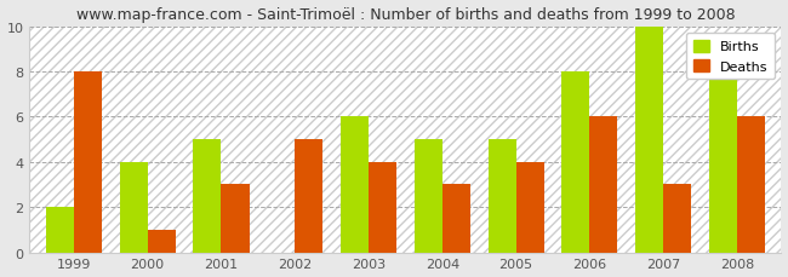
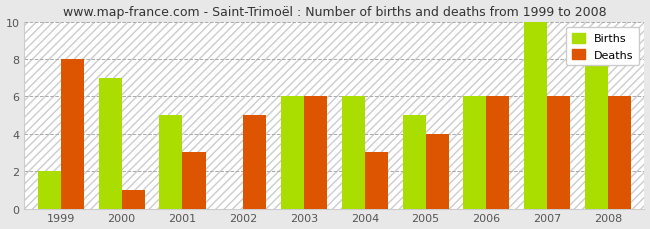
Births/2000: 4 -> 7
Deaths/2003: 4 -> 6
Births/2004: 5 -> 6
Births/2006: 8 -> 6
Deaths/2007: 3 -> 6
